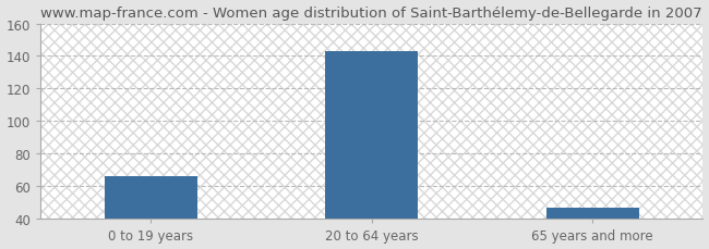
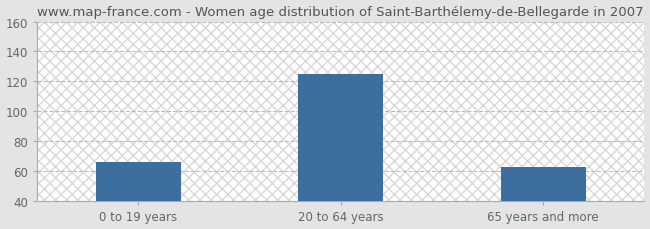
20 to 64 years: 143 -> 125
65 years and more: 47 -> 63
